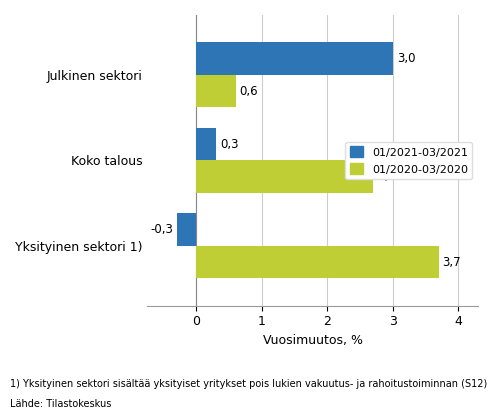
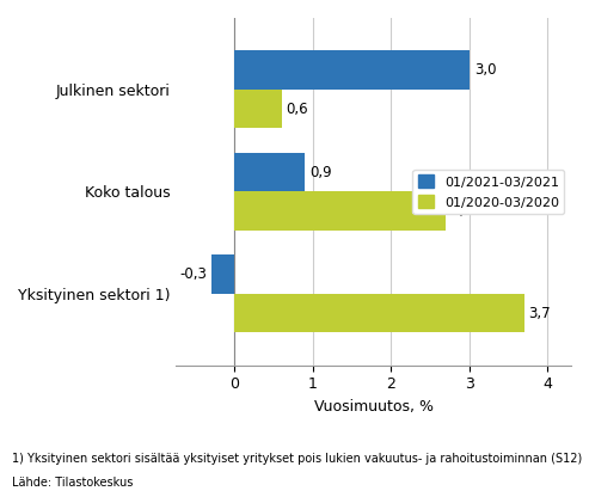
01/2021-03/2021/Koko talous: 0,3 -> 0,9
